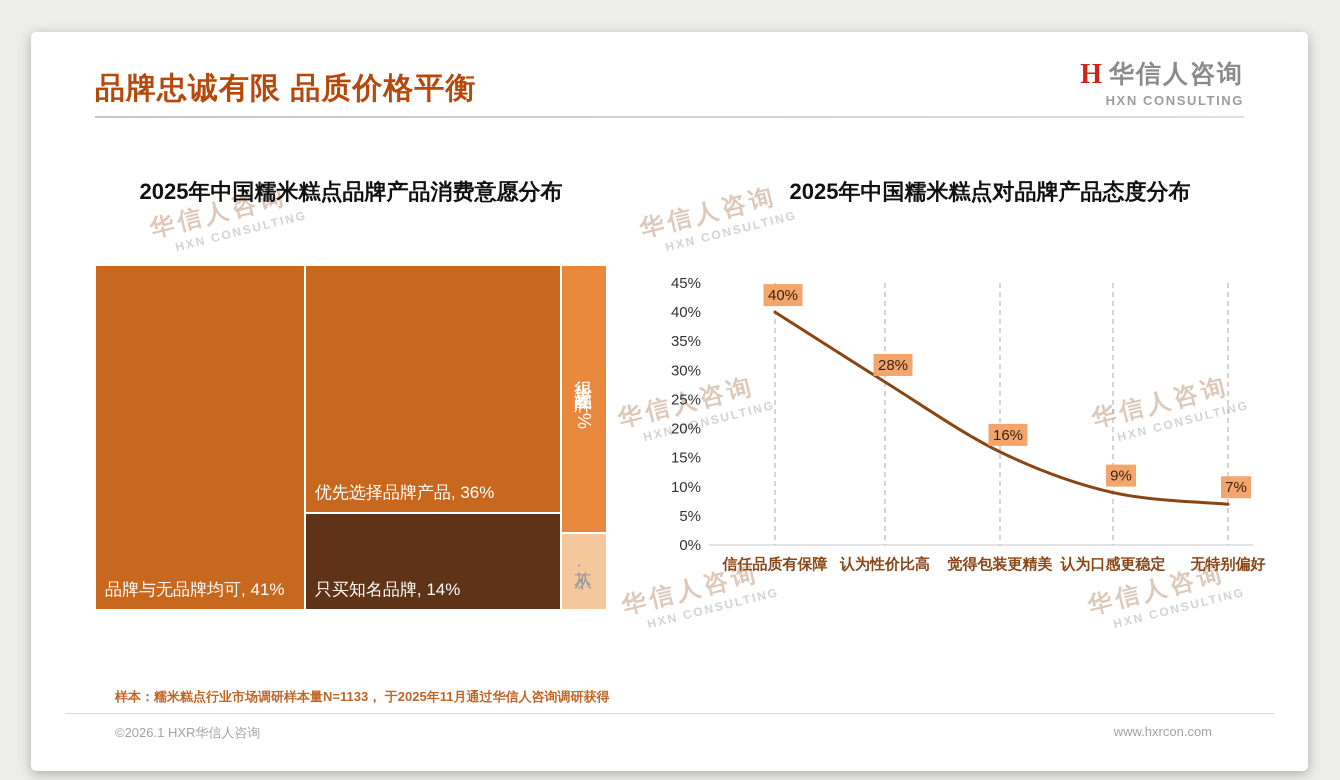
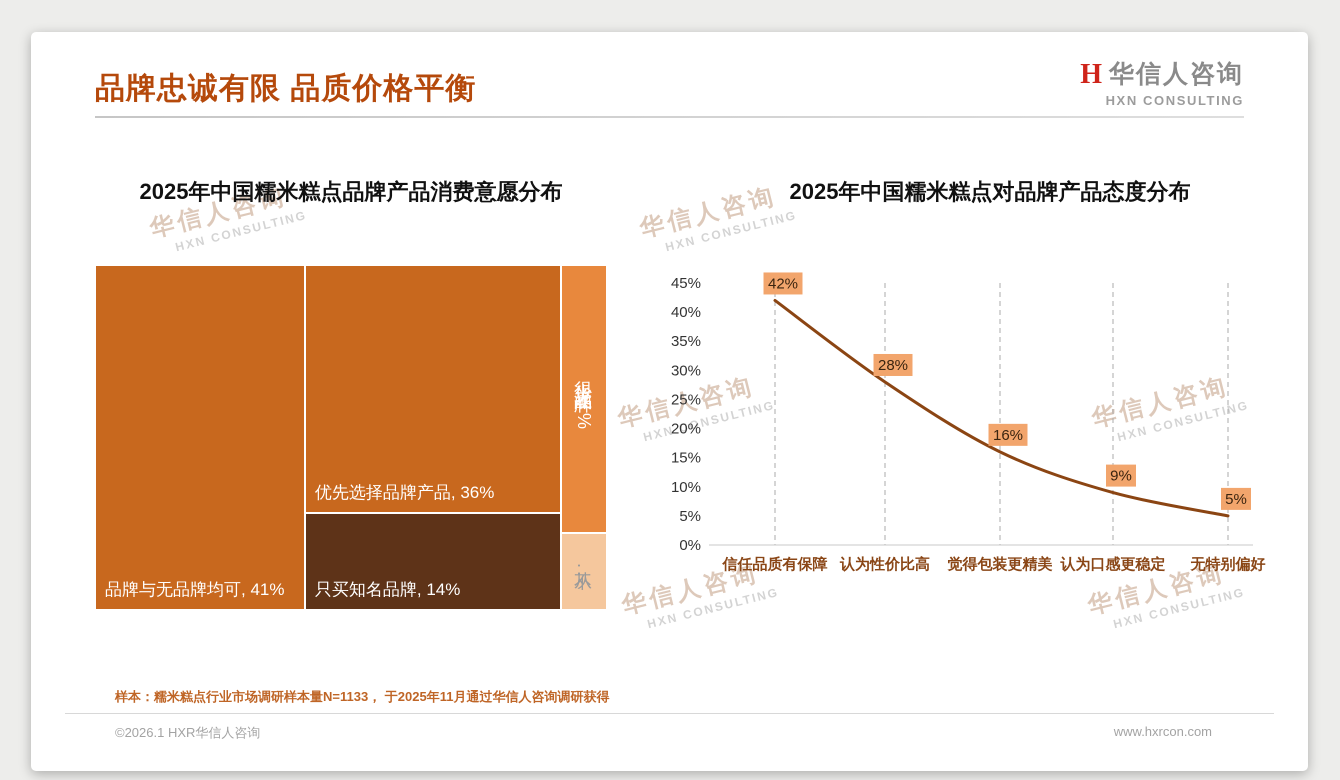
2025年中国糯米糕点对品牌产品态度分布/信任品质有保障: 40% -> 42%
2025年中国糯米糕点对品牌产品态度分布/无特别偏好: 7% -> 5%
